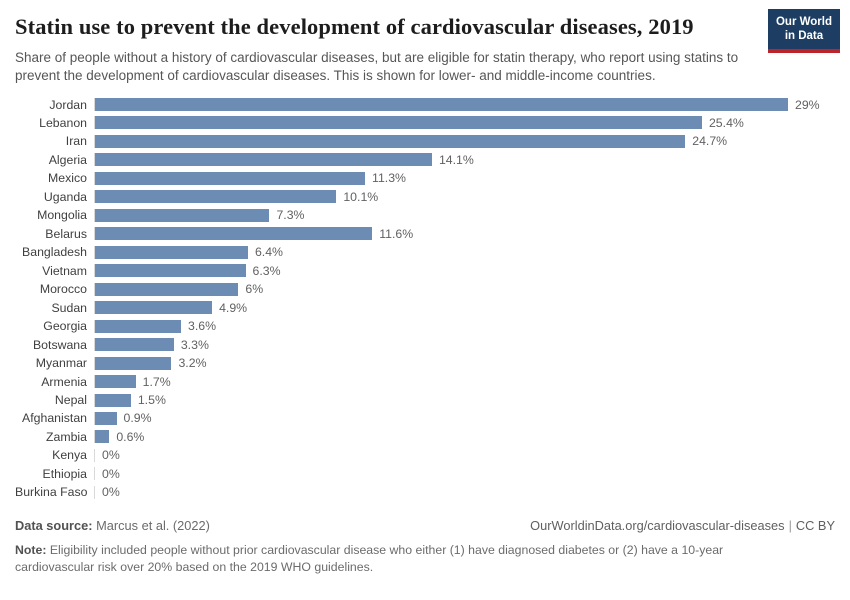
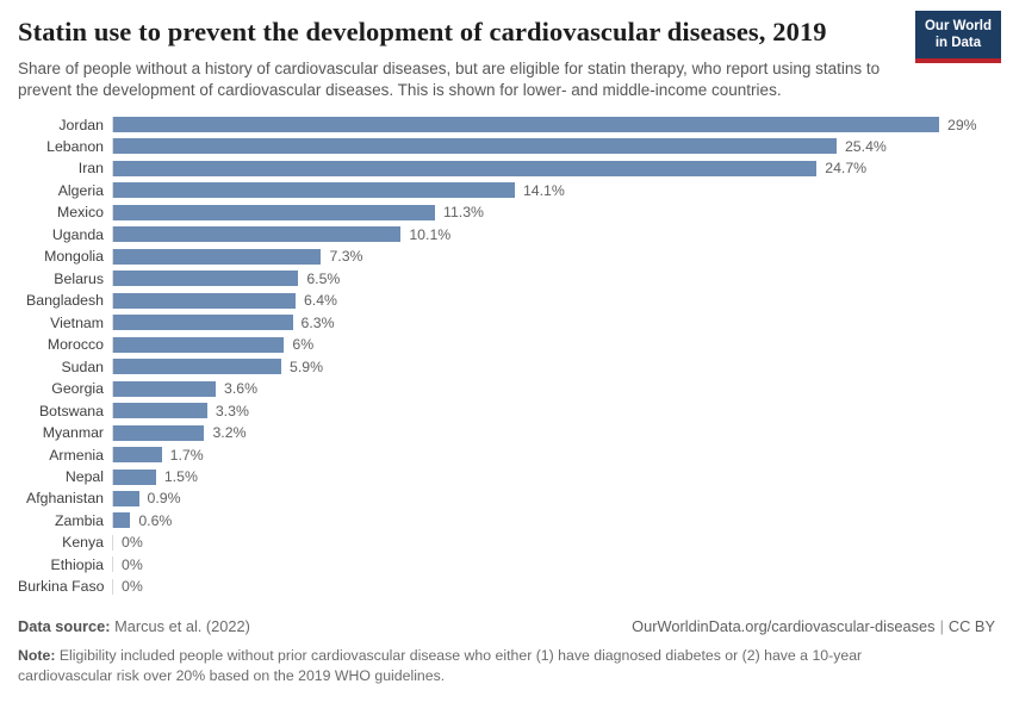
Belarus: 11.6% -> 6.5%
Sudan: 4.9% -> 5.9%
